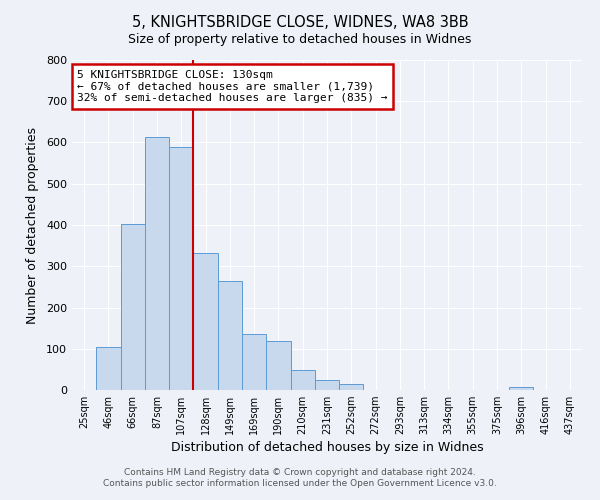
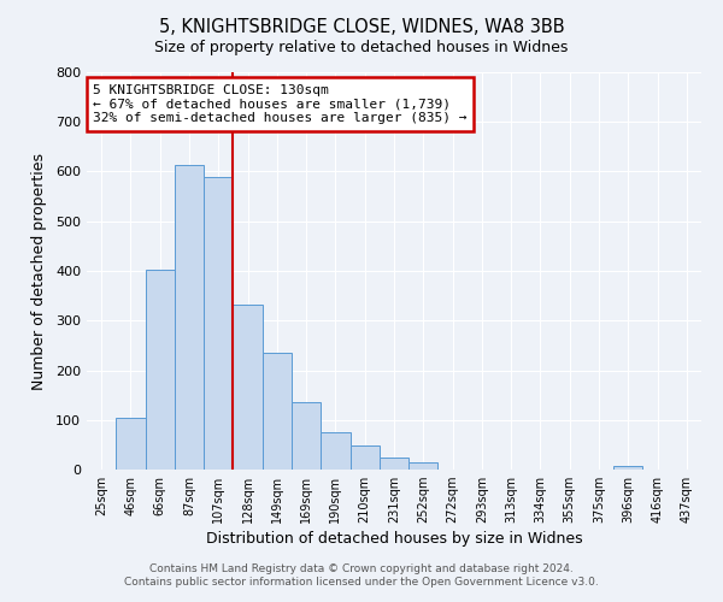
149sqm: 265 -> 236
190sqm: 120 -> 75
